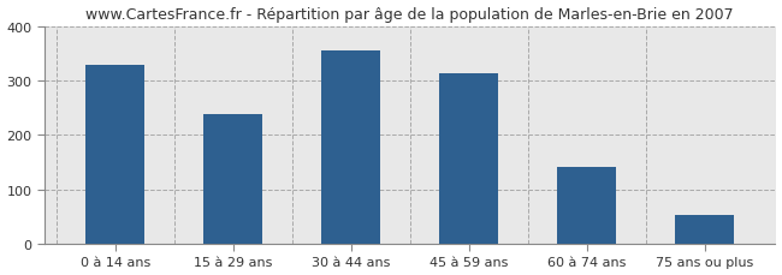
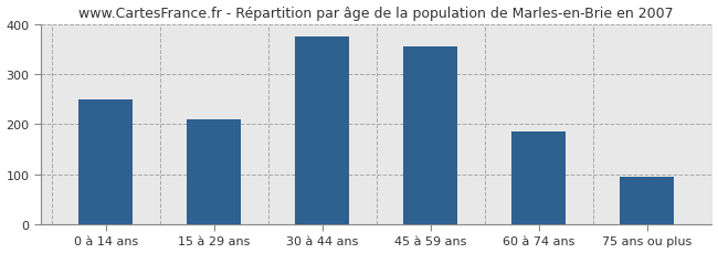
0 à 14 ans: 328 -> 250
15 à 29 ans: 238 -> 210
30 à 44 ans: 354 -> 375
45 à 59 ans: 314 -> 355
60 à 74 ans: 141 -> 185
75 ans ou plus: 54 -> 95
